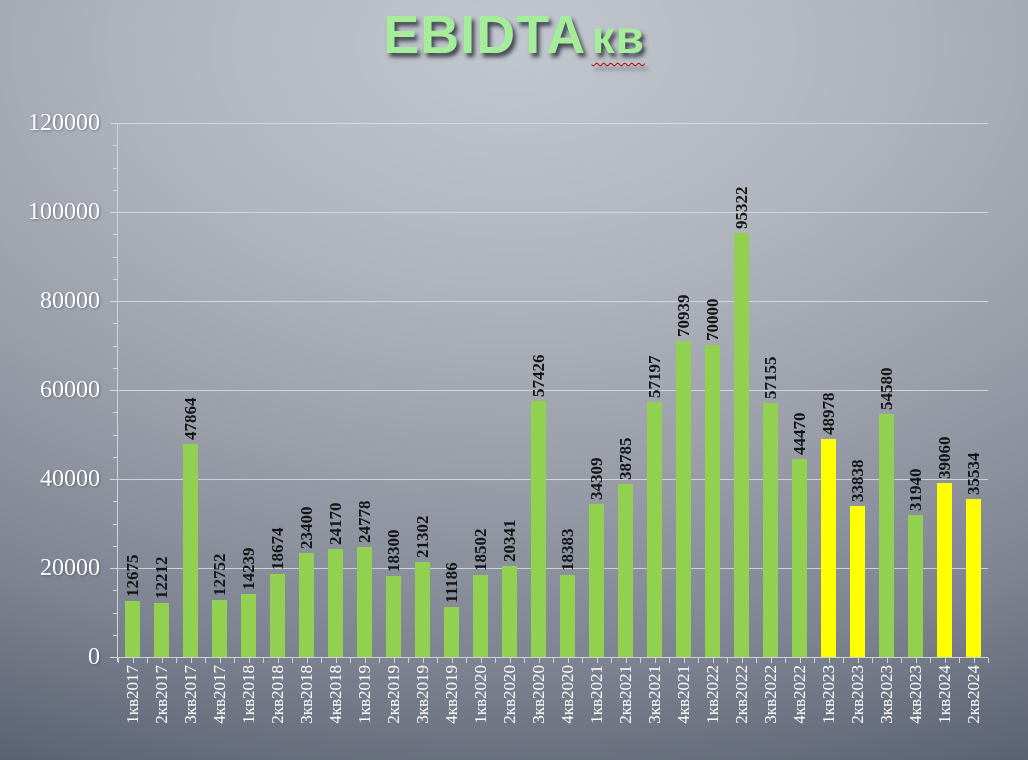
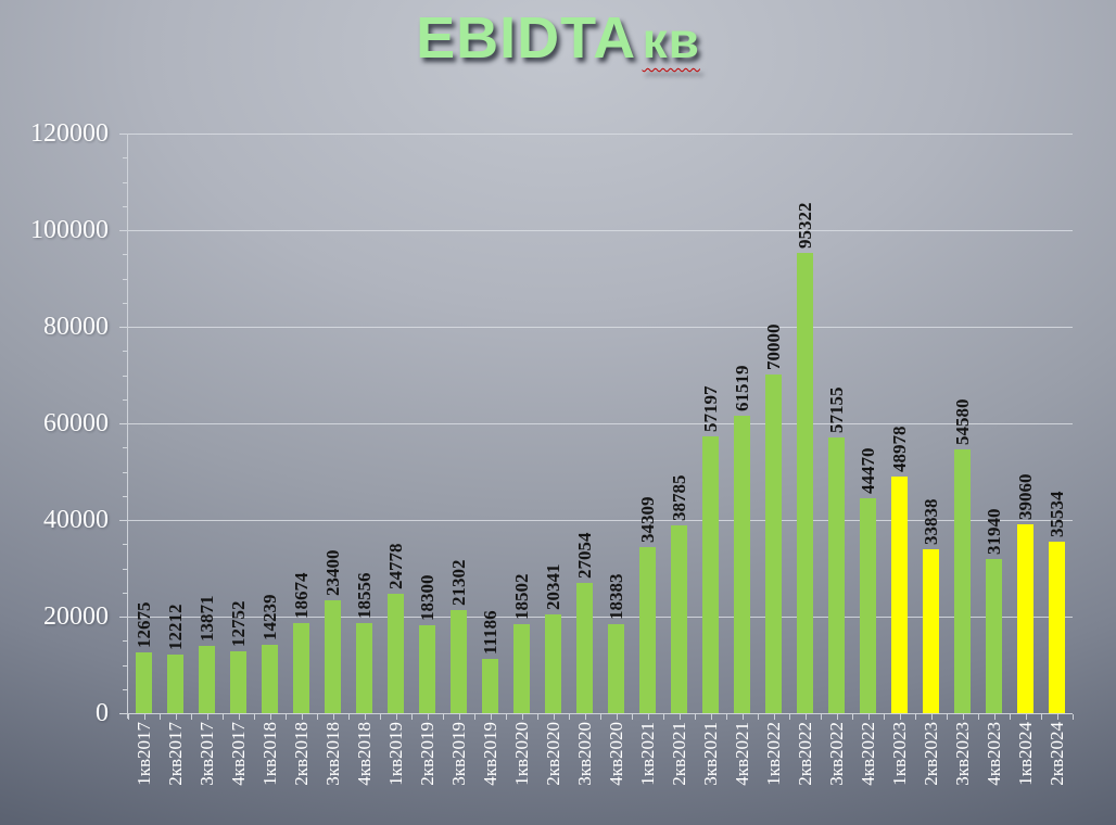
3кв2017: 47864 -> 13871
4кв2018: 24170 -> 18556
3кв2020: 57426 -> 27054
4кв2021: 70939 -> 61519
